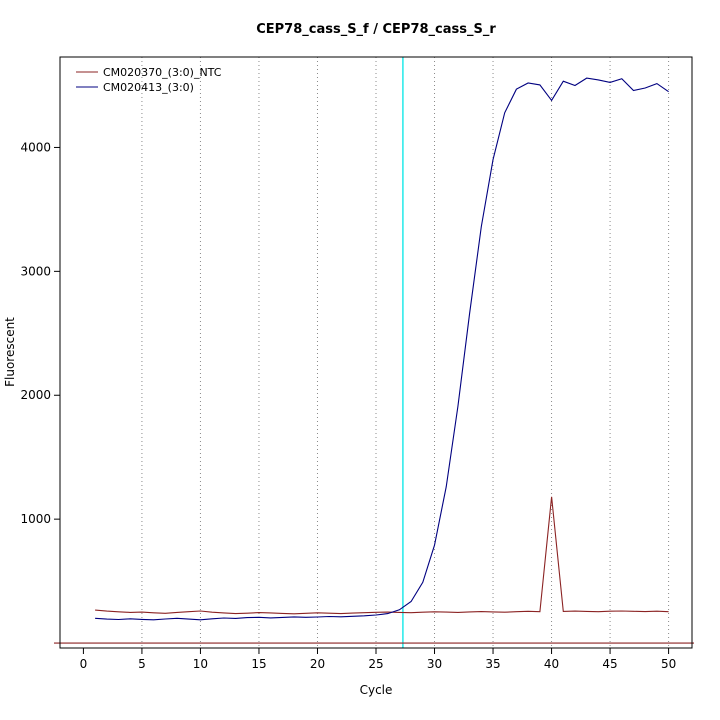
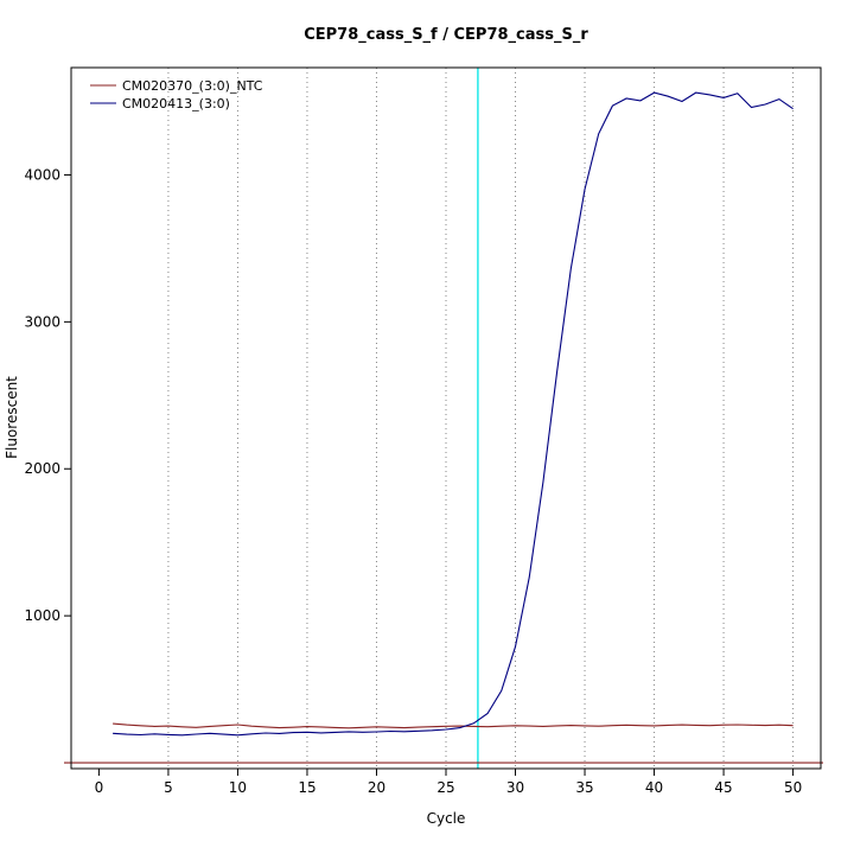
CM020370_(3:0)_NTC/40: 1180 -> 250
CM020413_(3:0)/40: 4380 -> 4560
